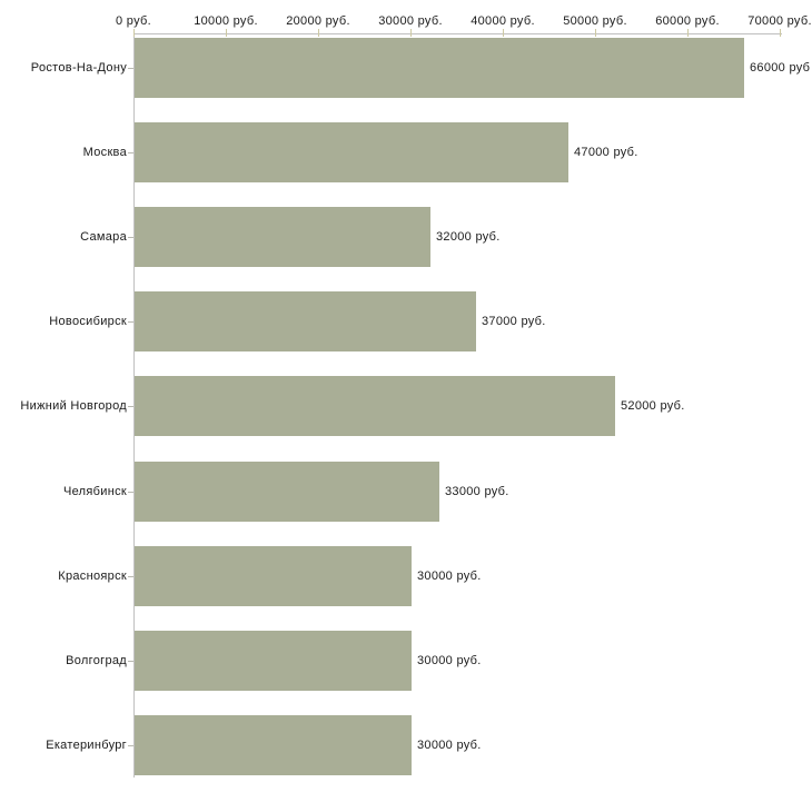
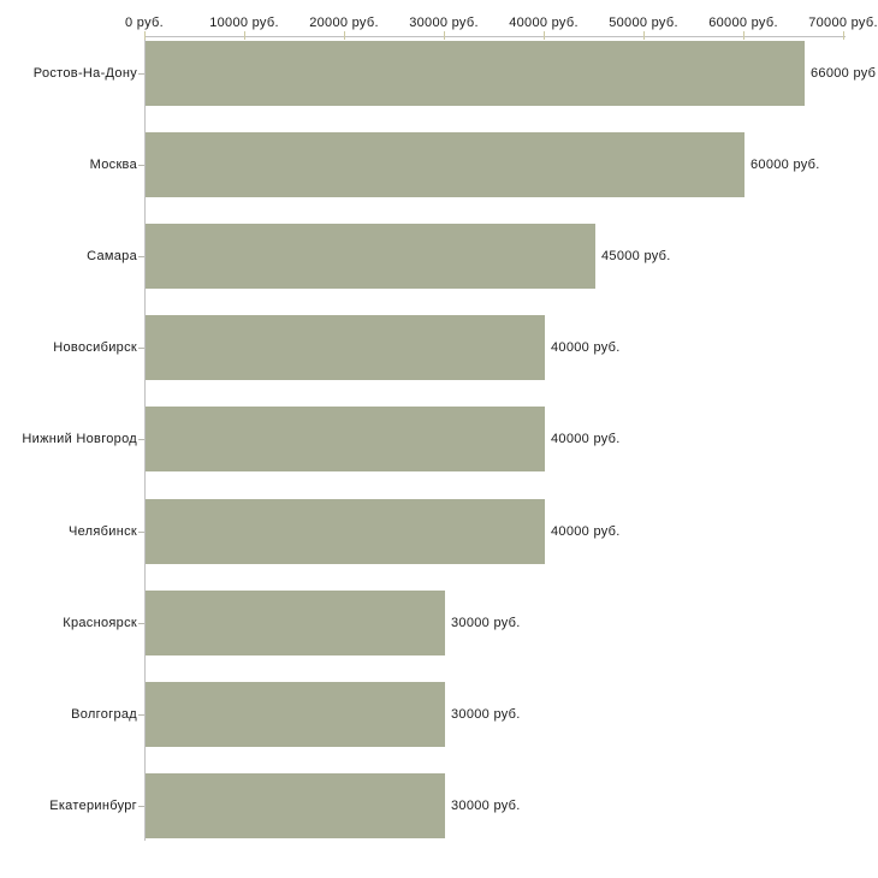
Москва: 47000 -> 60000
Самара: 32000 -> 45000
Новосибирск: 37000 -> 40000
Нижний Новгород: 52000 -> 40000
Челябинск: 33000 -> 40000
